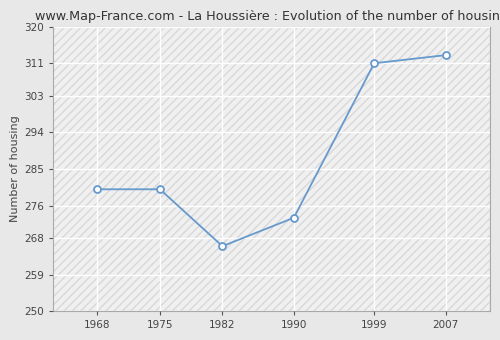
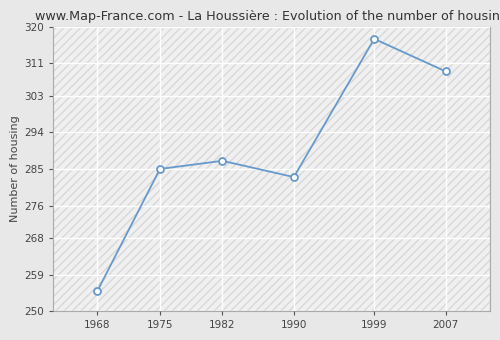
1968: 280 -> 255
1975: 280 -> 285
1982: 266 -> 287
1990: 273 -> 283
1999: 311 -> 317
2007: 313 -> 309
